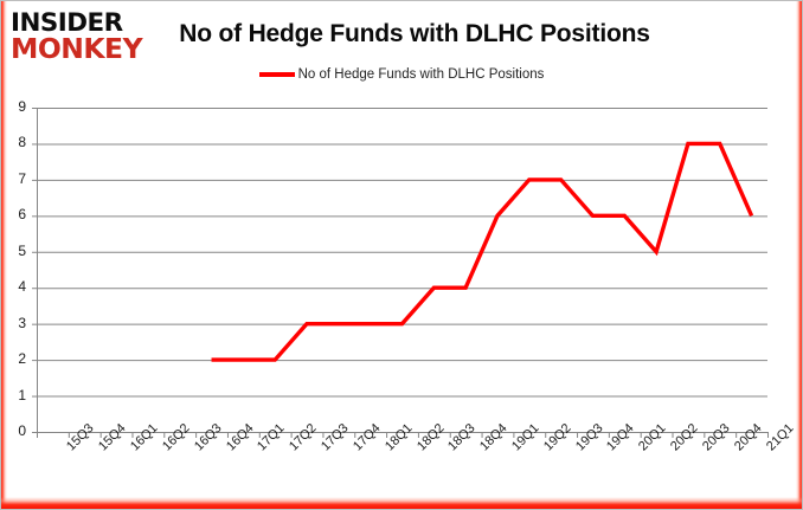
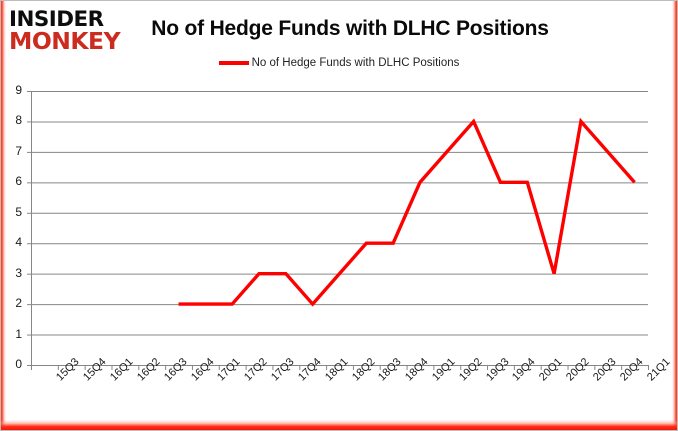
18Q1: 3 -> 2
19Q3: 7 -> 8
20Q2: 5 -> 3
20Q4: 8 -> 7
